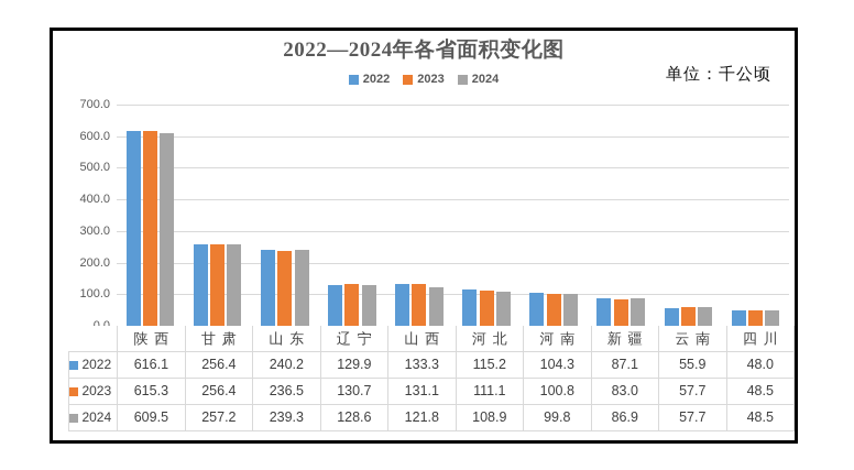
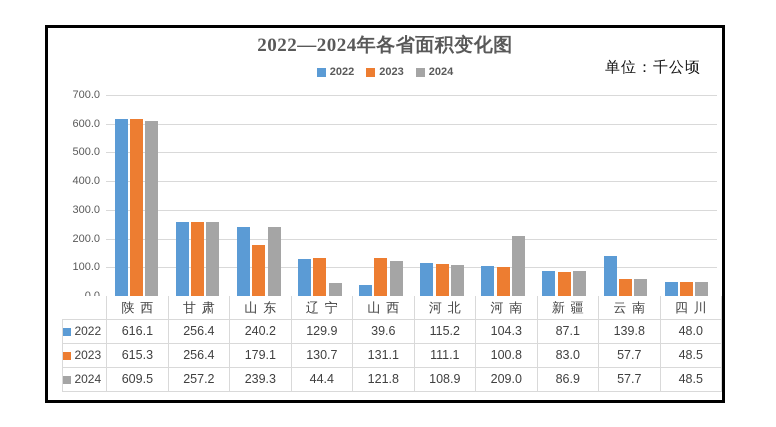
2023/山东: 236.5 -> 179.1
2024/辽宁: 128.6 -> 44.4
2022/山西: 133.3 -> 39.6
2024/河南: 99.8 -> 209.0
2022/云南: 55.9 -> 139.8
